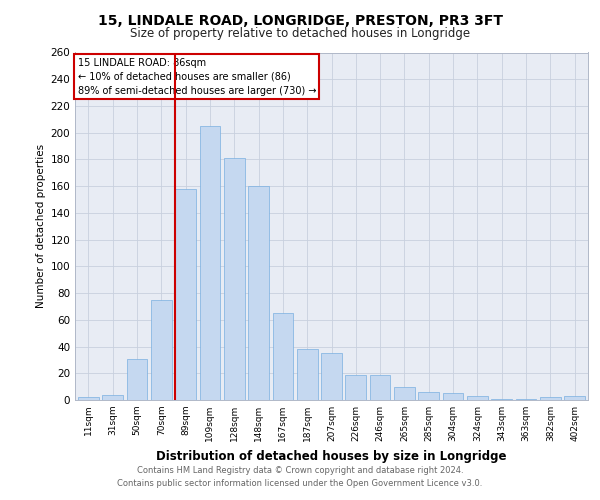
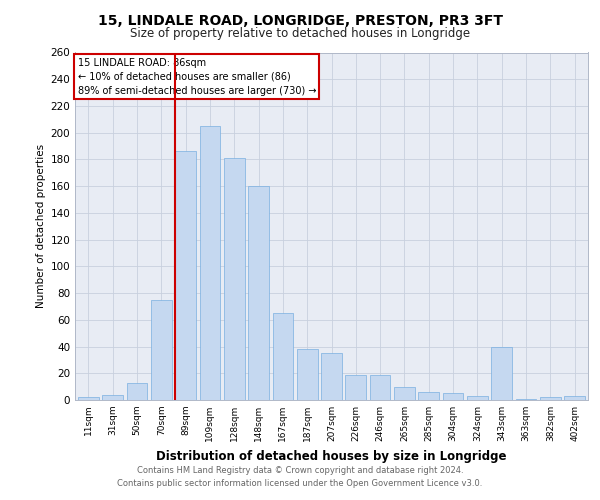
50sqm: 31 -> 13
89sqm: 158 -> 186
343sqm: 1 -> 40
